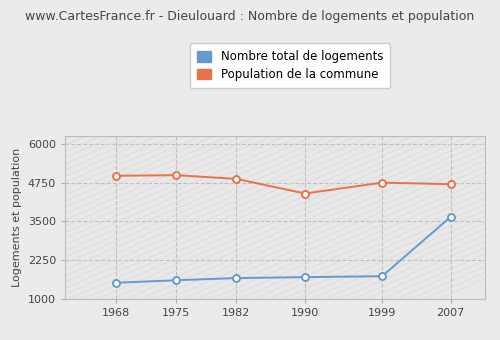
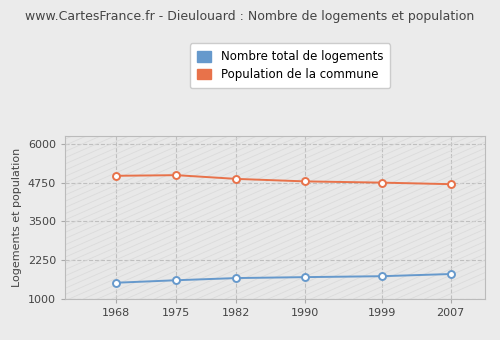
Population de la commune/1990: 4400 -> 4790
Nombre total de logements/2007: 3650 -> 1810
